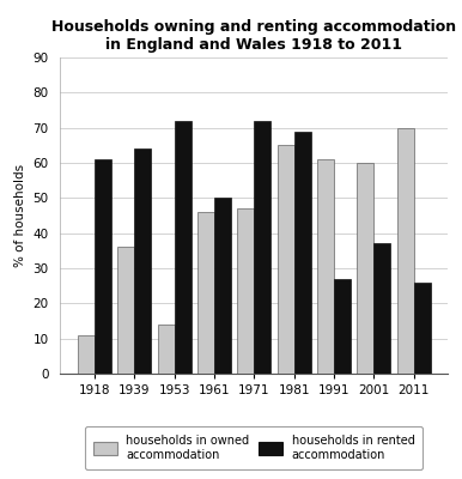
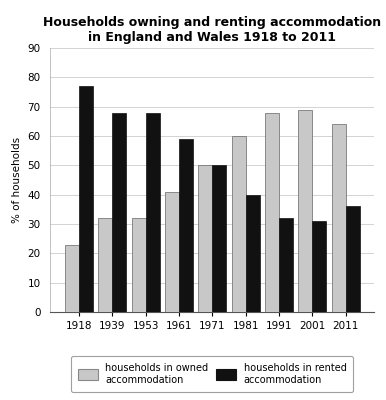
households in owned accommodation/1918: 11 -> 23
households in rented accommodation/1918: 61 -> 77
households in owned accommodation/1939: 36 -> 32
households in rented accommodation/1939: 64 -> 68
households in owned accommodation/1953: 14 -> 32
households in rented accommodation/1953: 72 -> 68
households in owned accommodation/1961: 46 -> 41
households in rented accommodation/1961: 50 -> 59
households in owned accommodation/1971: 47 -> 50
households in rented accommodation/1971: 72 -> 50
households in owned accommodation/1981: 65 -> 60
households in rented accommodation/1981: 69 -> 40
households in owned accommodation/1991: 61 -> 68
households in rented accommodation/1991: 27 -> 32
households in owned accommodation/2001: 60 -> 69
households in rented accommodation/2001: 37 -> 31
households in owned accommodation/2011: 70 -> 64
households in rented accommodation/2011: 26 -> 36
